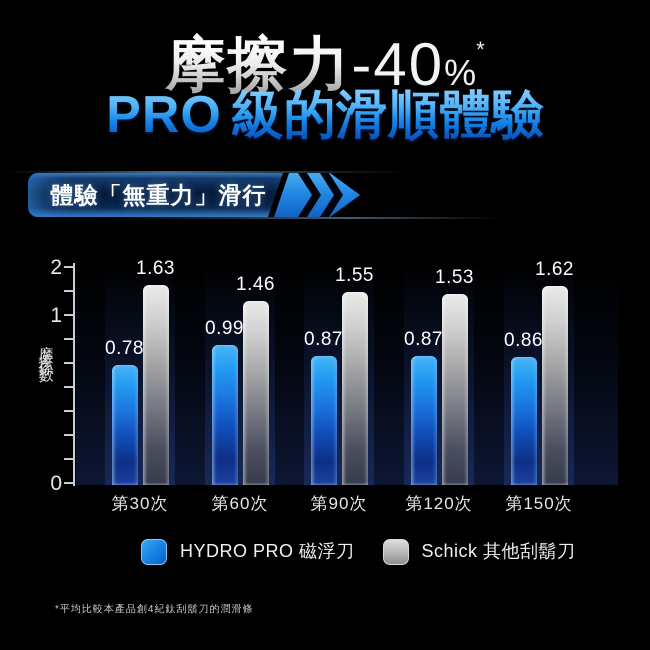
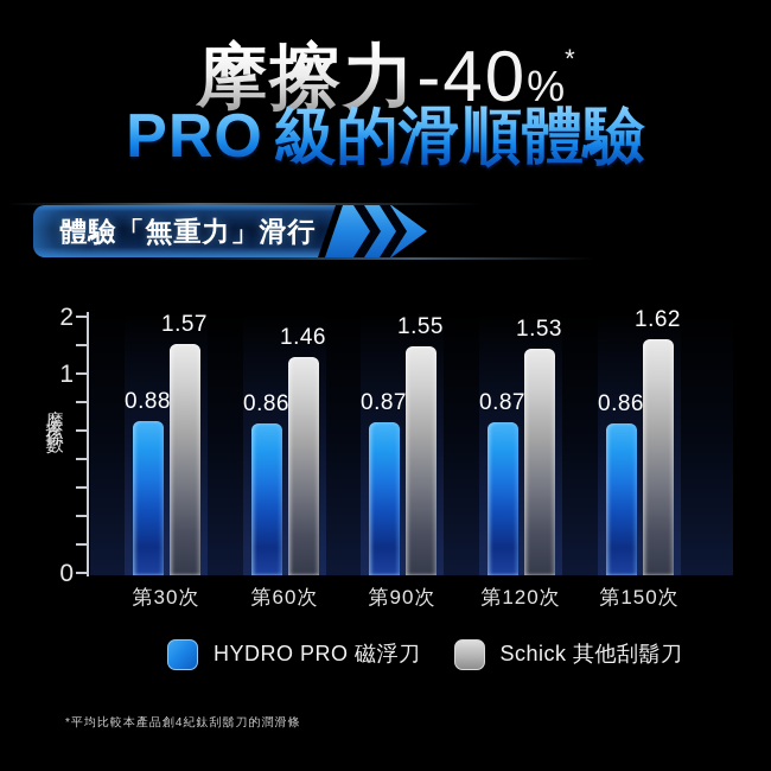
HYDRO PRO 磁浮刀/第30次: 0.78 -> 0.88
Schick 其他刮鬍刀/第30次: 1.63 -> 1.57
HYDRO PRO 磁浮刀/第60次: 0.99 -> 0.86
